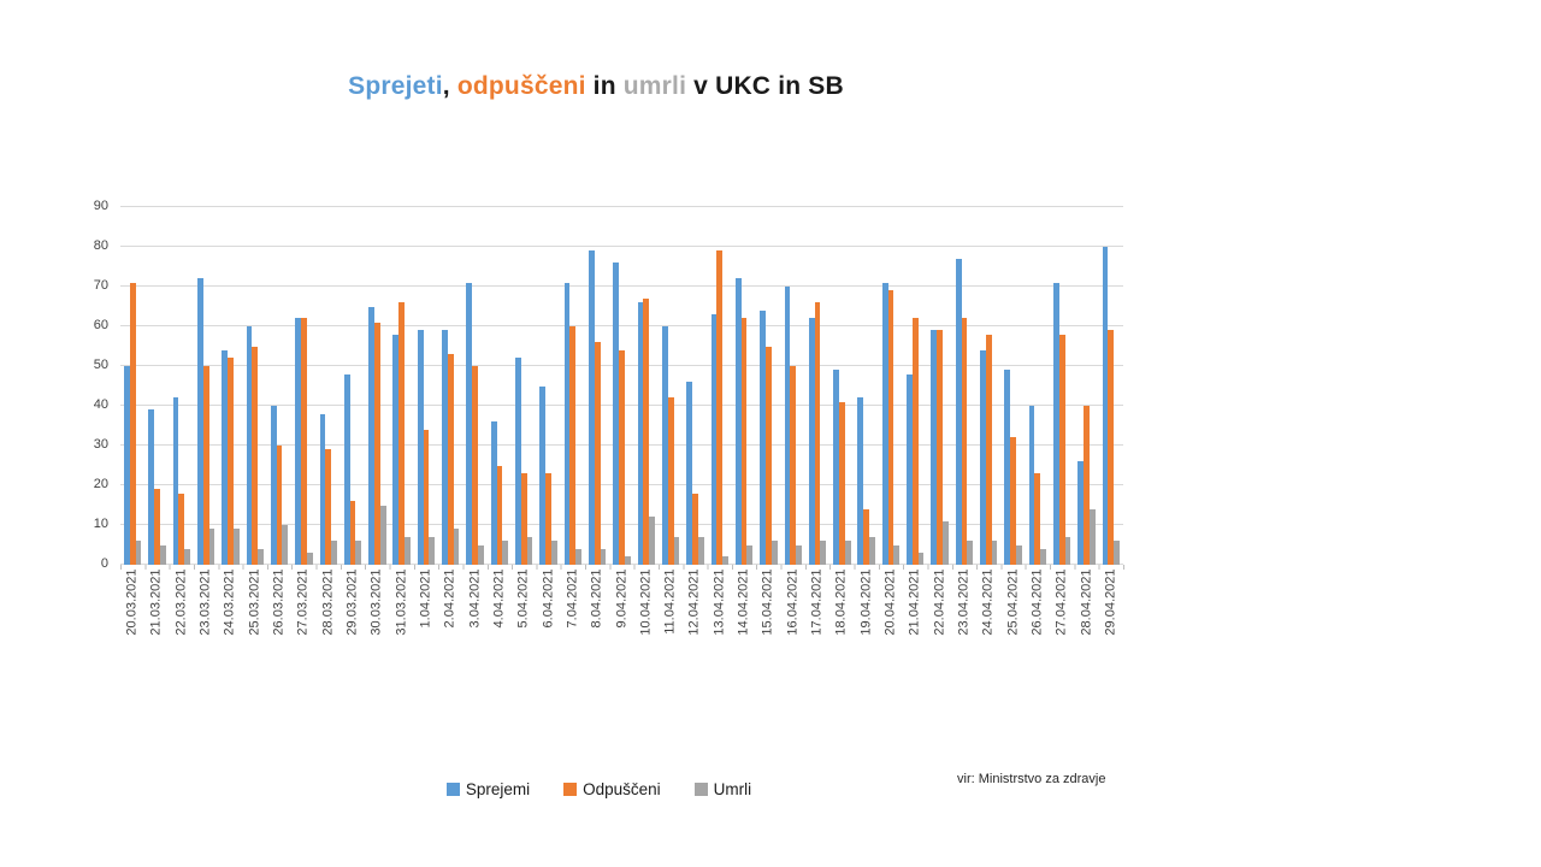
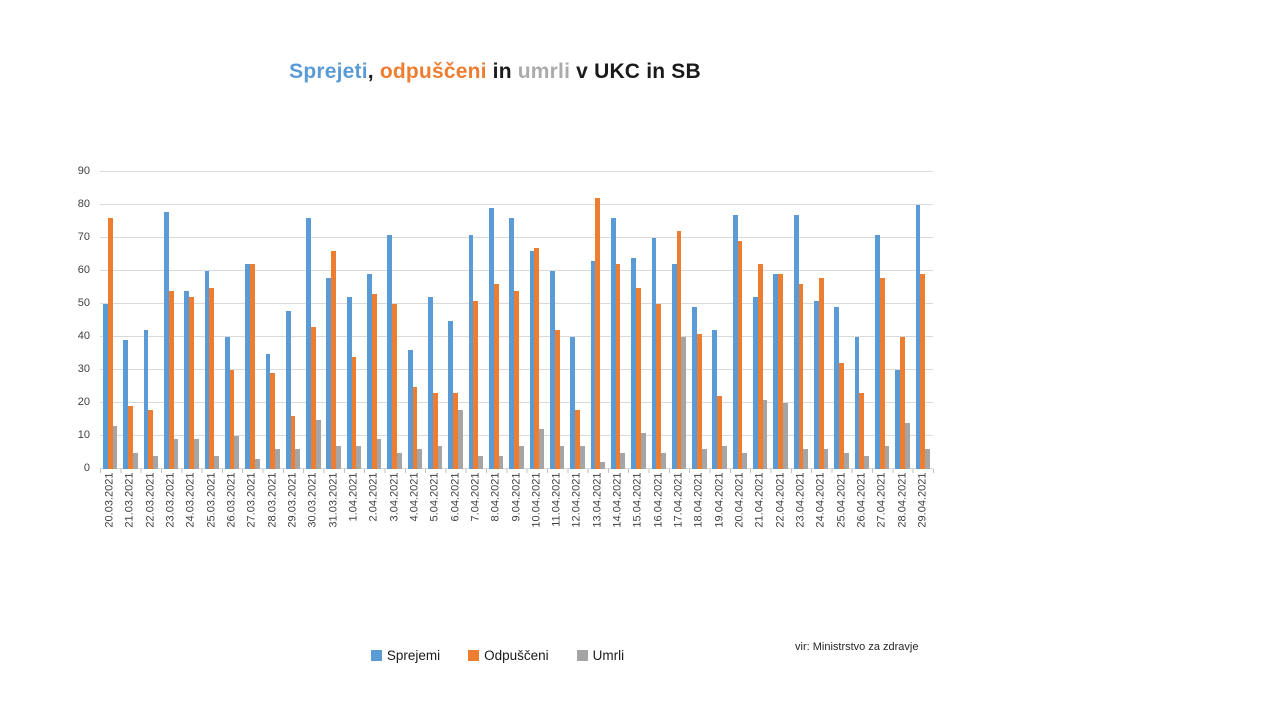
Odpuščeni/20.03.2021: 71 -> 76
Umrli/20.03.2021: 6 -> 13
Sprejemi/23.03.2021: 72 -> 78
Odpuščeni/23.03.2021: 50 -> 54
Sprejemi/28.03.2021: 38 -> 35
Sprejemi/30.03.2021: 65 -> 76
Odpuščeni/30.03.2021: 61 -> 43
Sprejemi/1.04.2021: 59 -> 52
Umrli/6.04.2021: 6 -> 18
Odpuščeni/7.04.2021: 60 -> 51
Umrli/9.04.2021: 2 -> 7
Sprejemi/12.04.2021: 46 -> 40
Odpuščeni/13.04.2021: 79 -> 82
Sprejemi/14.04.2021: 72 -> 76
Umrli/15.04.2021: 6 -> 11
Odpuščeni/17.04.2021: 66 -> 72
Umrli/17.04.2021: 6 -> 40
Odpuščeni/19.04.2021: 14 -> 22
Sprejemi/20.04.2021: 71 -> 77
Sprejemi/21.04.2021: 48 -> 52
Umrli/21.04.2021: 3 -> 21
Umrli/22.04.2021: 11 -> 20
Odpuščeni/23.04.2021: 62 -> 56
Sprejemi/24.04.2021: 54 -> 51
Sprejemi/28.04.2021: 26 -> 30
